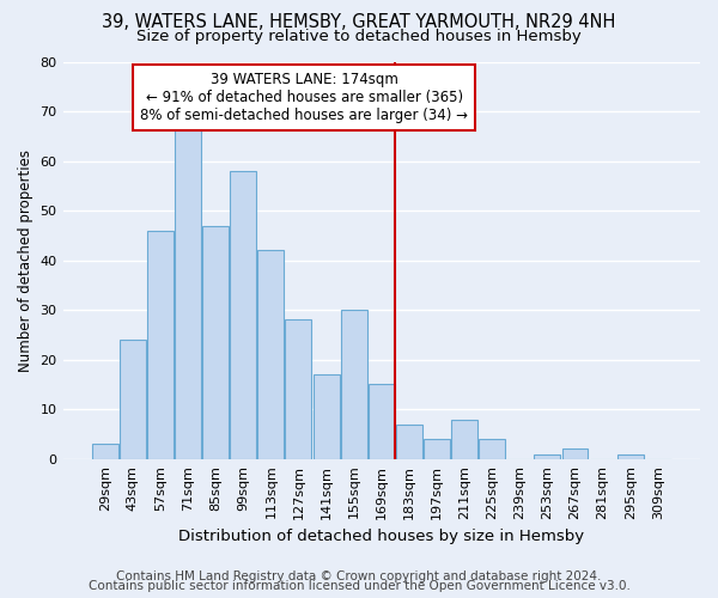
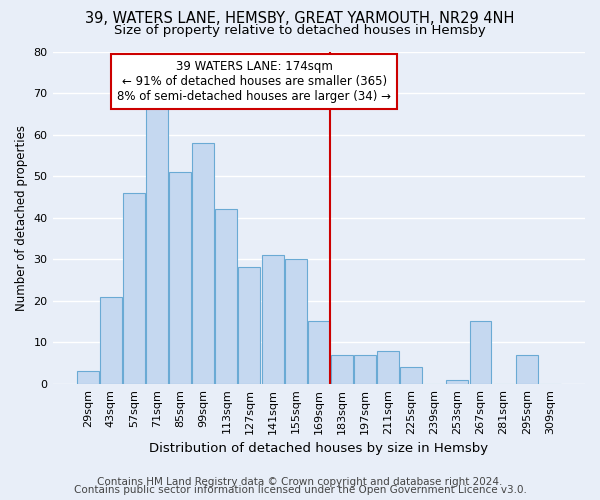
43sqm: 24 -> 21
85sqm: 47 -> 51
141sqm: 17 -> 31
197sqm: 4 -> 7
267sqm: 2 -> 15
295sqm: 1 -> 7
